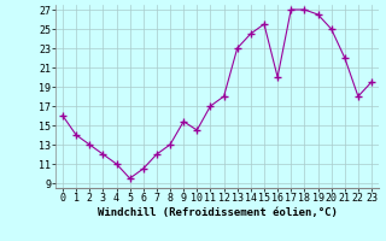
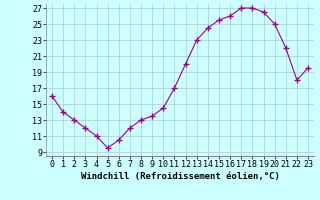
9: 15.4 -> 13.5
12: 18.0 -> 20.0
16: 20.0 -> 26.0
